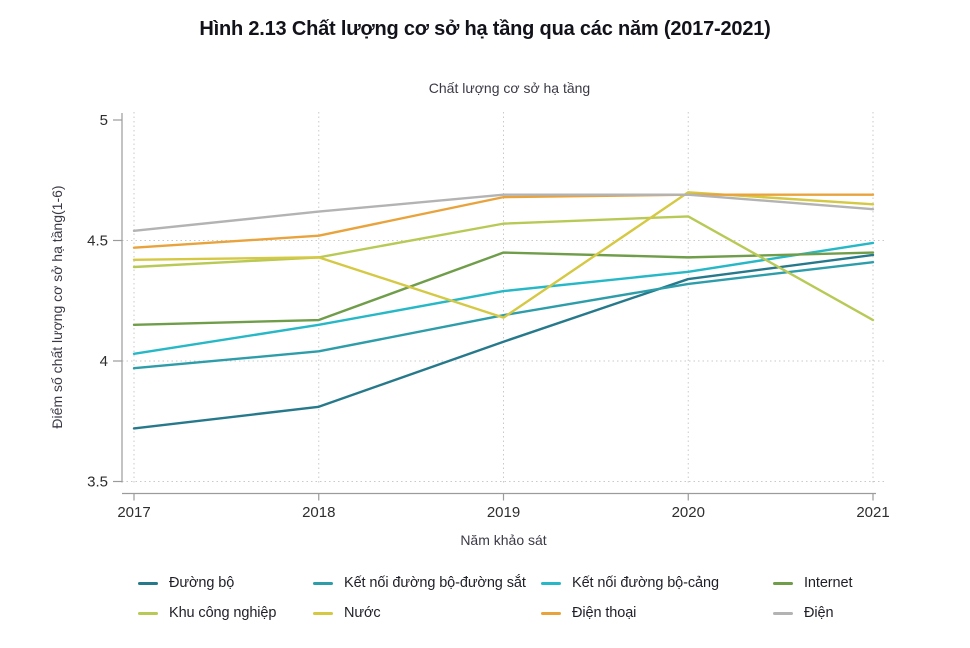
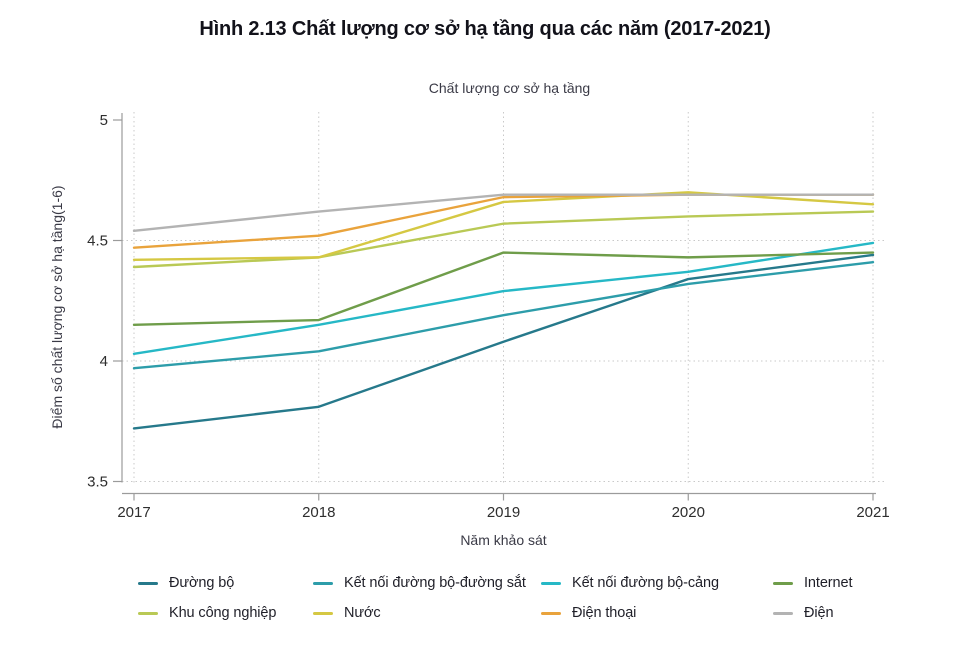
Nước/2019: 4.18 -> 4.66
Khu công nghiệp/2021: 4.17 -> 4.62
Điện/2021: 4.63 -> 4.69
